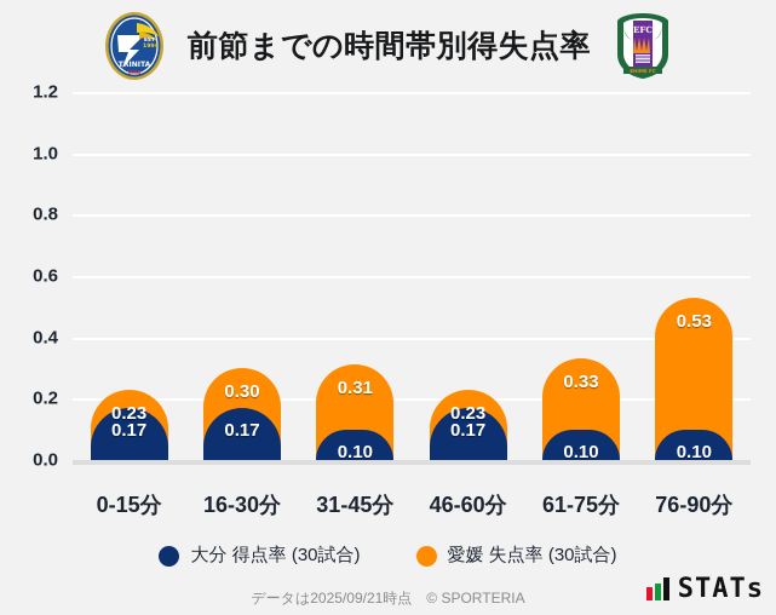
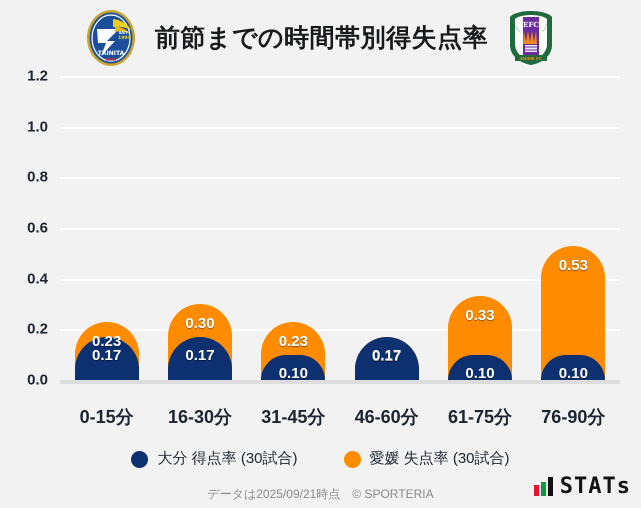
愛媛 失点率 (30試合)/31-45分: 0.31 -> 0.23
愛媛 失点率 (30試合)/46-60分: 0.23 -> 0.17
